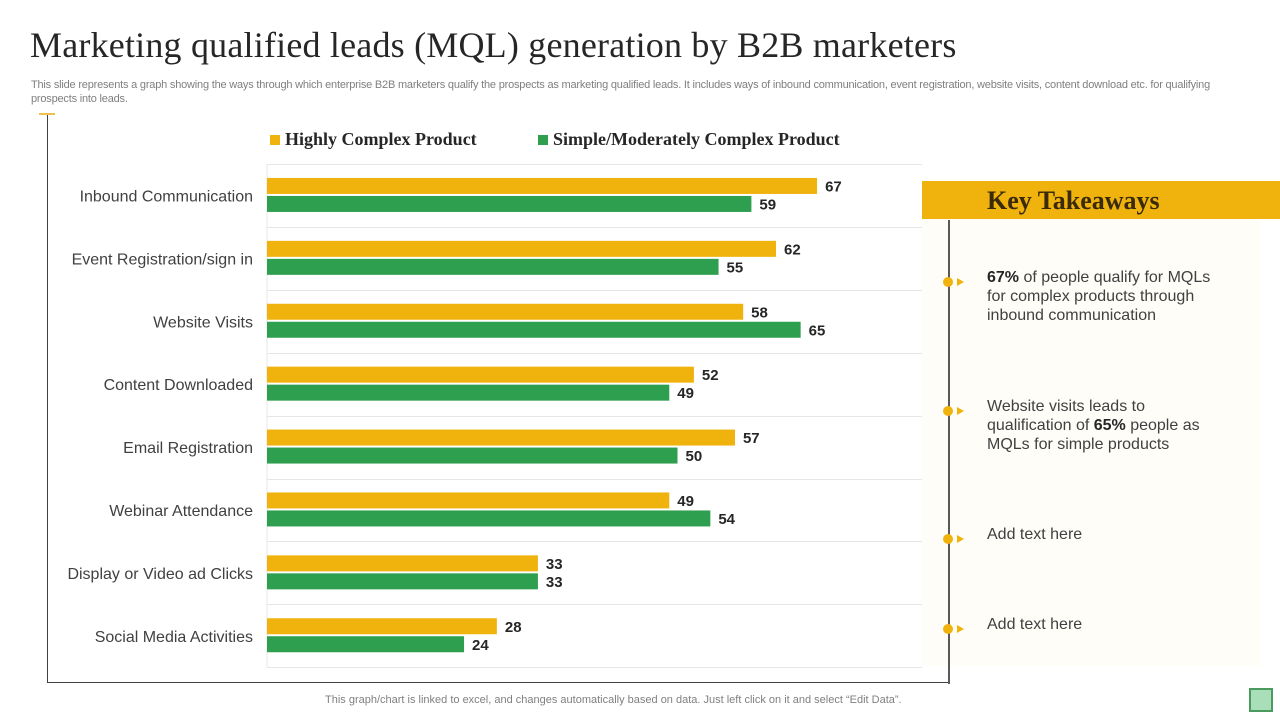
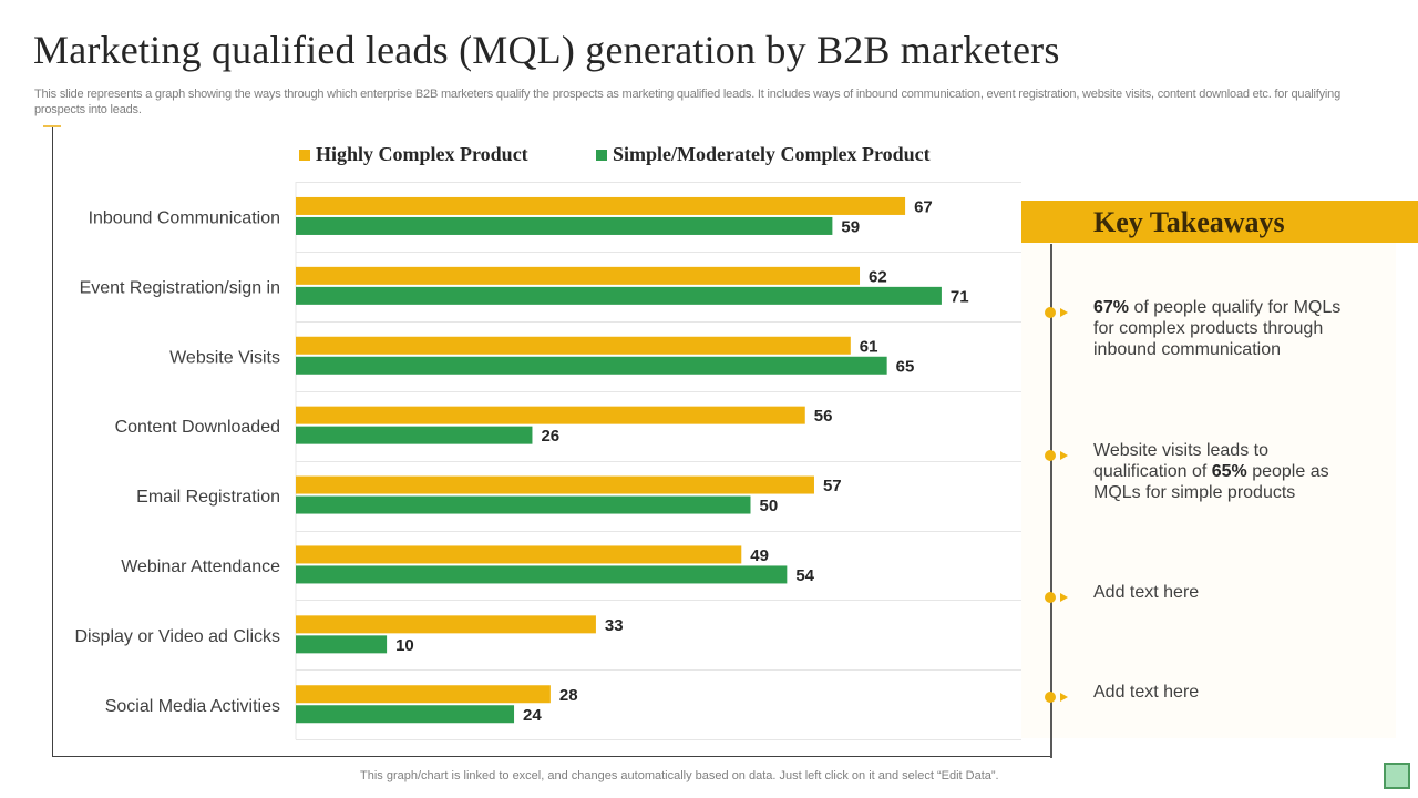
Simple/Moderately Complex Product/Event Registration/sign in: 55 -> 71
Highly Complex Product/Website Visits: 58 -> 61
Highly Complex Product/Content Downloaded: 52 -> 56
Simple/Moderately Complex Product/Content Downloaded: 49 -> 26
Simple/Moderately Complex Product/Display or Video ad Clicks: 33 -> 10
